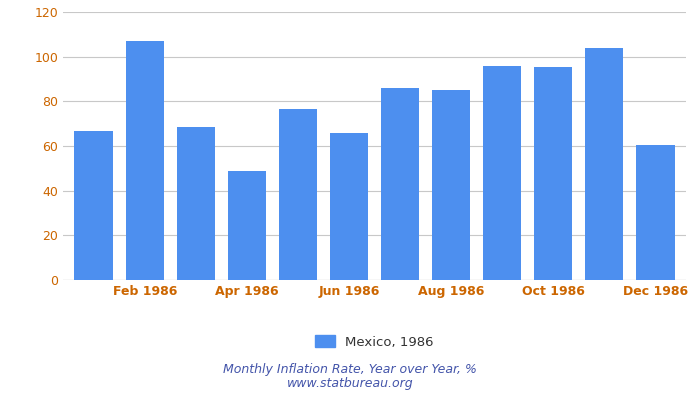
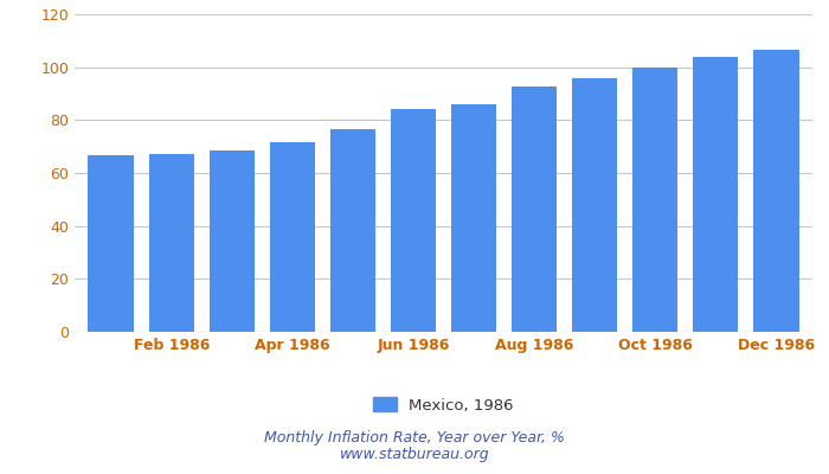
Feb 1986: 107.0 -> 67.0
Apr 1986: 49.0 -> 71.5
Jun 1986: 66.0 -> 84.0
Aug 1986: 85.0 -> 92.5
Oct 1986: 95.5 -> 100.0
Dec 1986: 60.5 -> 106.5
